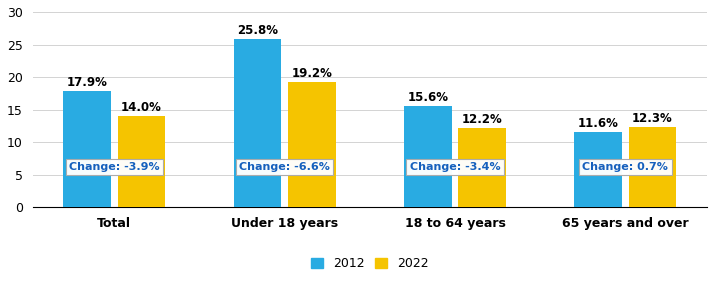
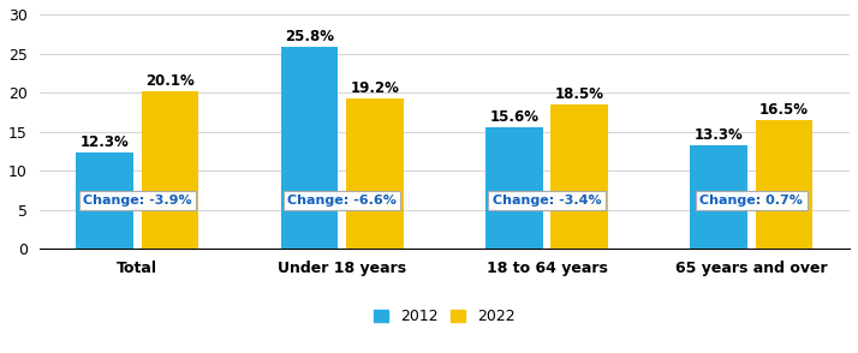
2012/Total: 17.9% -> 12.3%
2022/Total: 14.0% -> 20.1%
2022/18 to 64 years: 12.2% -> 18.5%
2012/65 years and over: 11.6% -> 13.3%
2022/65 years and over: 12.3% -> 16.5%
